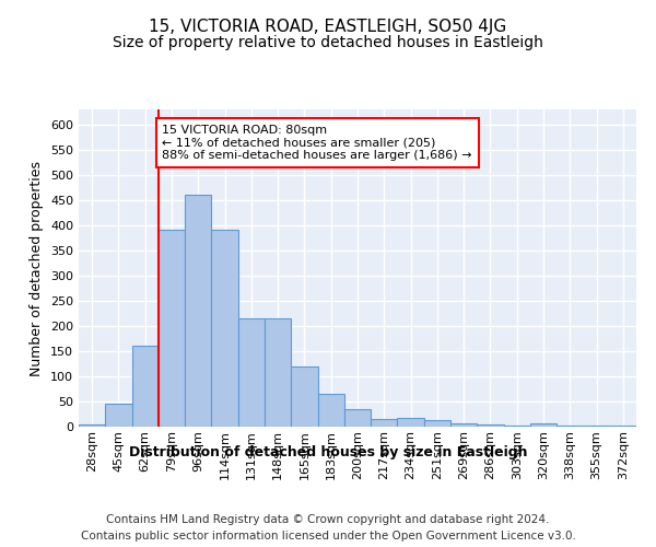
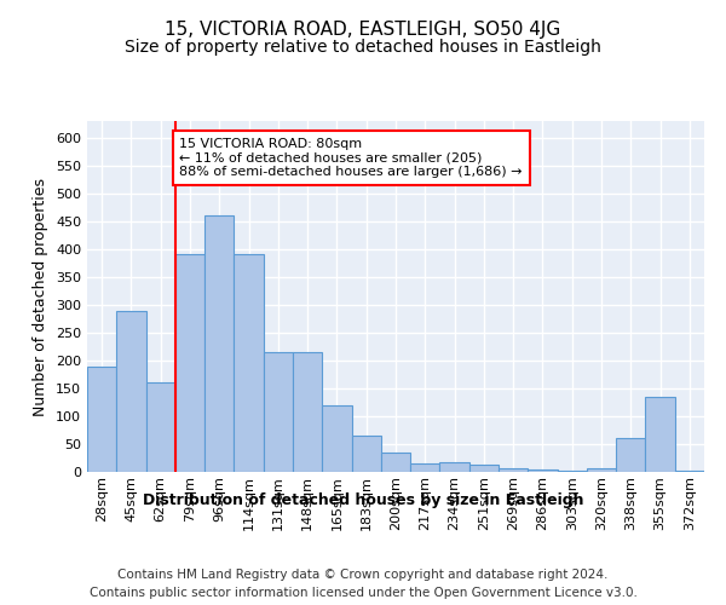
28sqm: 5 -> 190
45sqm: 45 -> 290
338sqm: 2 -> 60
355sqm: 2 -> 135
